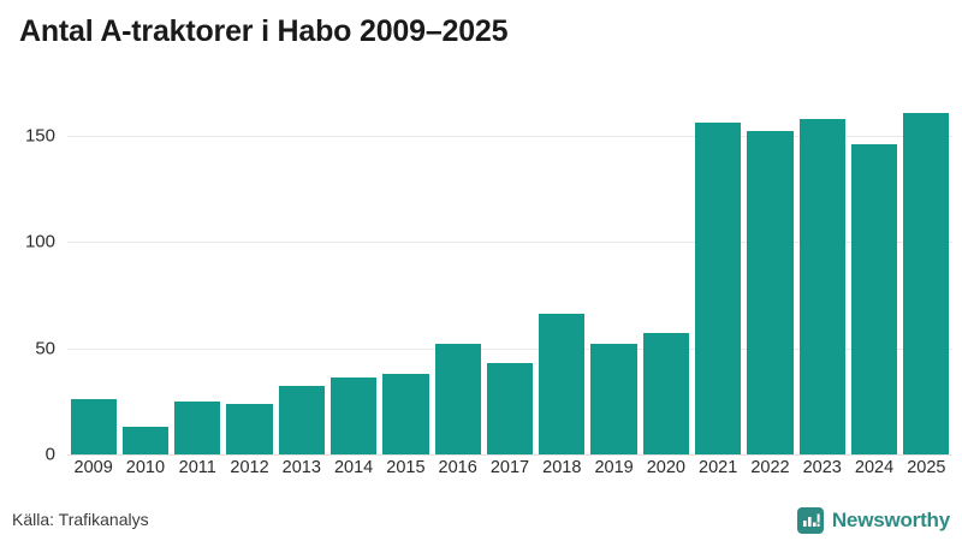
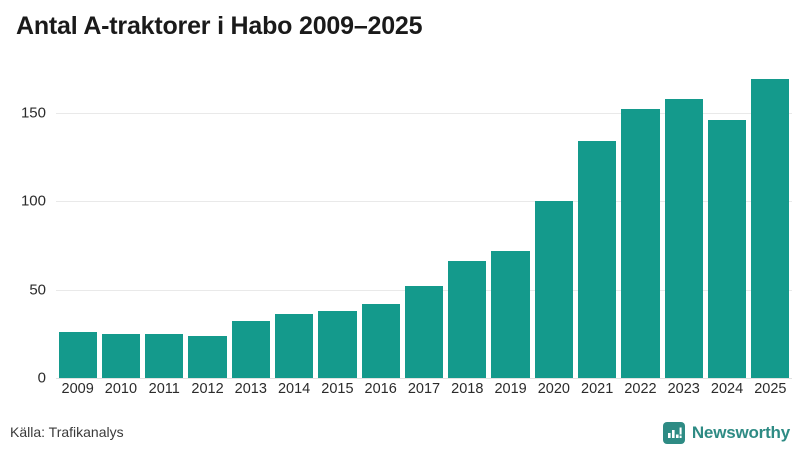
2010: 13 -> 25
2016: 52 -> 42
2017: 43 -> 52
2019: 52 -> 72
2020: 57 -> 100
2021: 156 -> 134
2025: 161 -> 169
